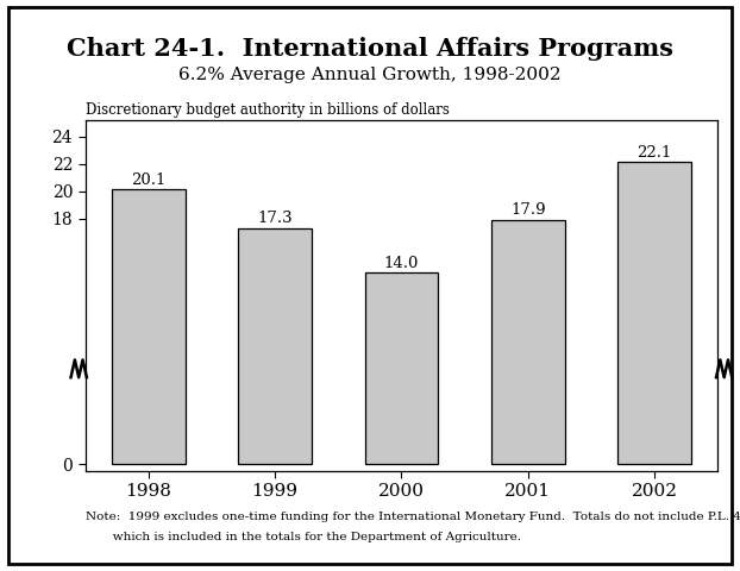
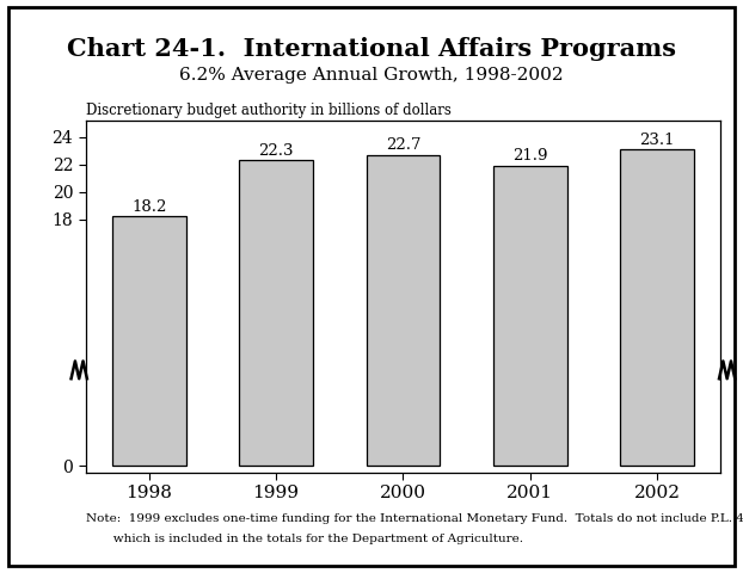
1998: 20.1 -> 18.2
1999: 17.3 -> 22.3
2000: 14.0 -> 22.7
2001: 17.9 -> 21.9
2002: 22.1 -> 23.1
